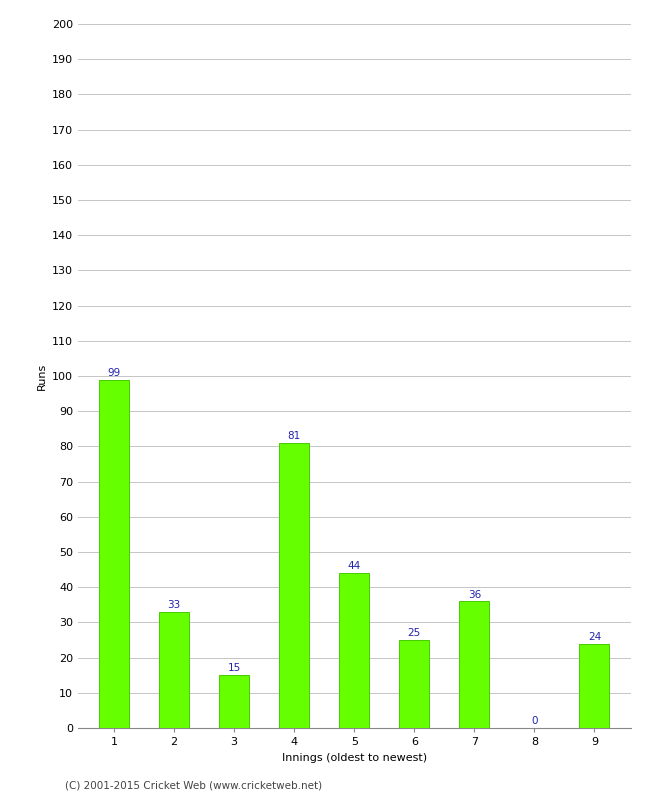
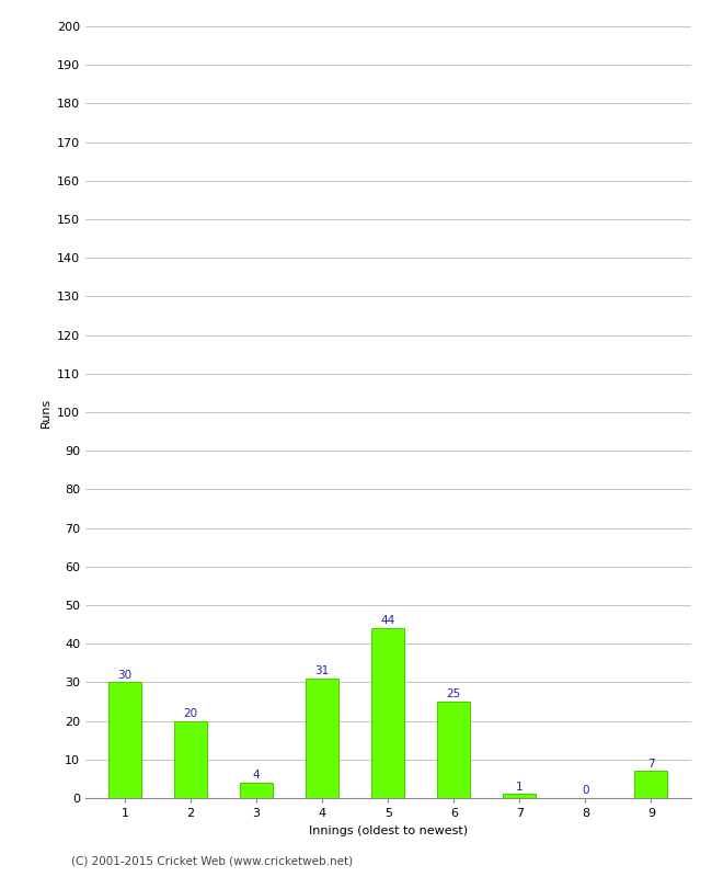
1: 99 -> 30
2: 33 -> 20
3: 15 -> 4
4: 81 -> 31
7: 36 -> 1
9: 24 -> 7
